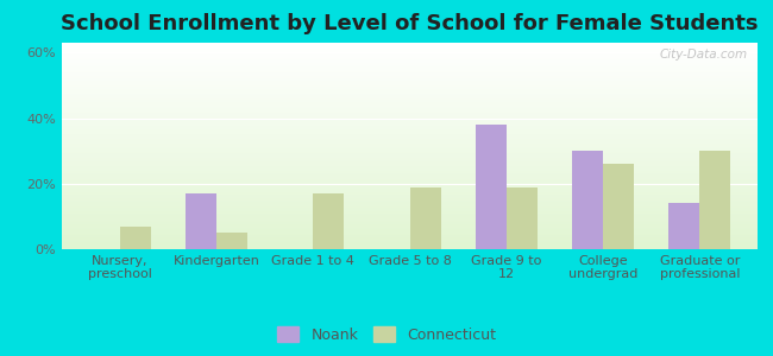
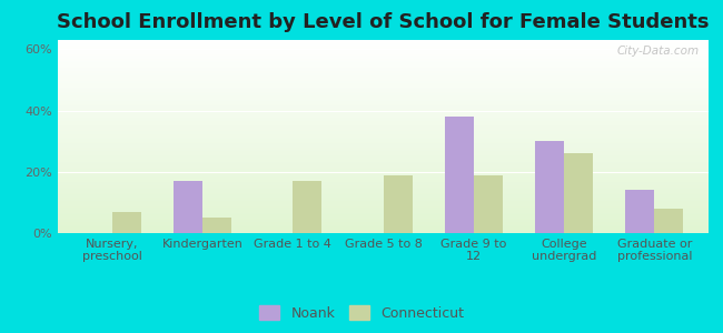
Connecticut/Graduate or professional: 30% -> 8%
